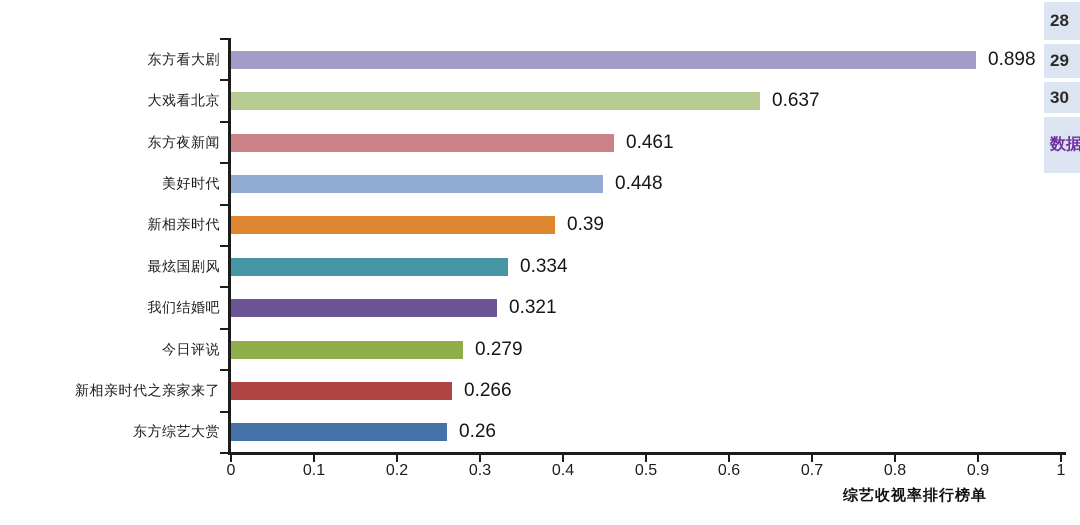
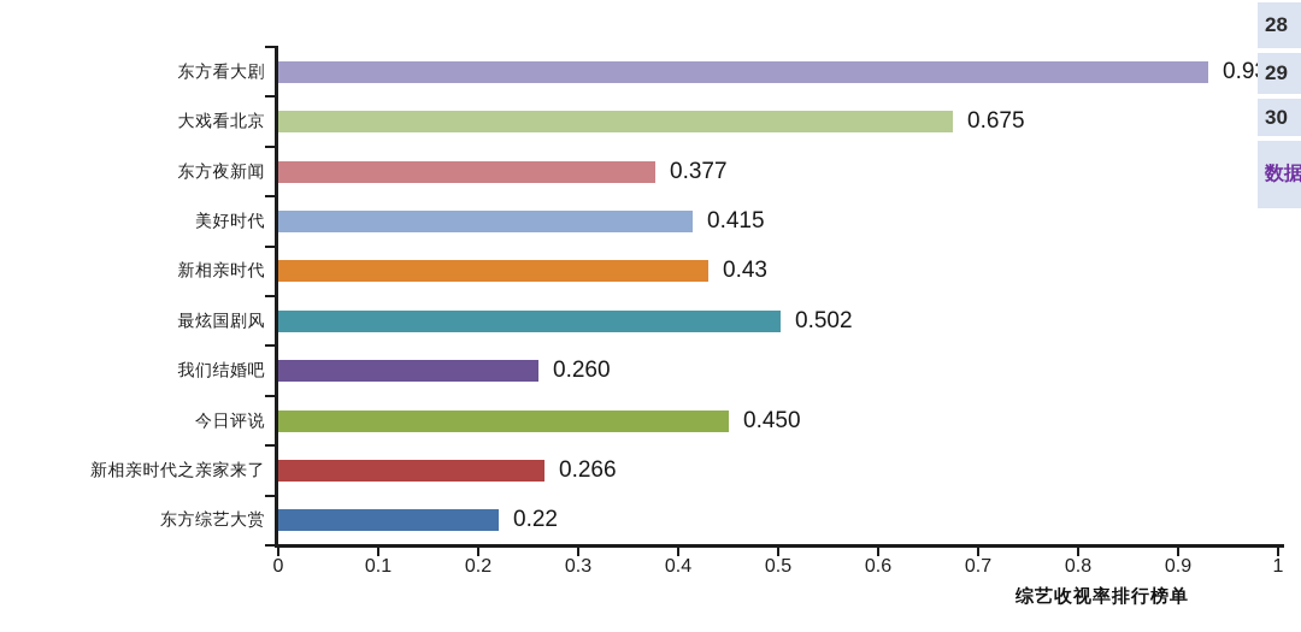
东方看大剧: 0.898 -> 0.930
大戏看北京: 0.637 -> 0.675
东方夜新闻: 0.461 -> 0.377
美好时代: 0.448 -> 0.415
新相亲时代: 0.39 -> 0.43
最炫国剧风: 0.334 -> 0.502
我们结婚吧: 0.321 -> 0.260
今日评说: 0.279 -> 0.450
东方综艺大赏: 0.26 -> 0.22
